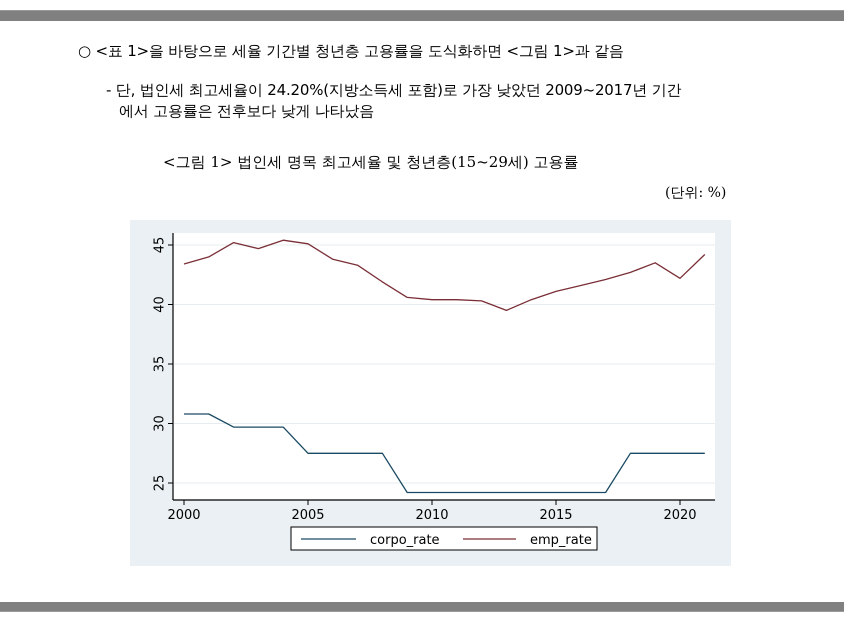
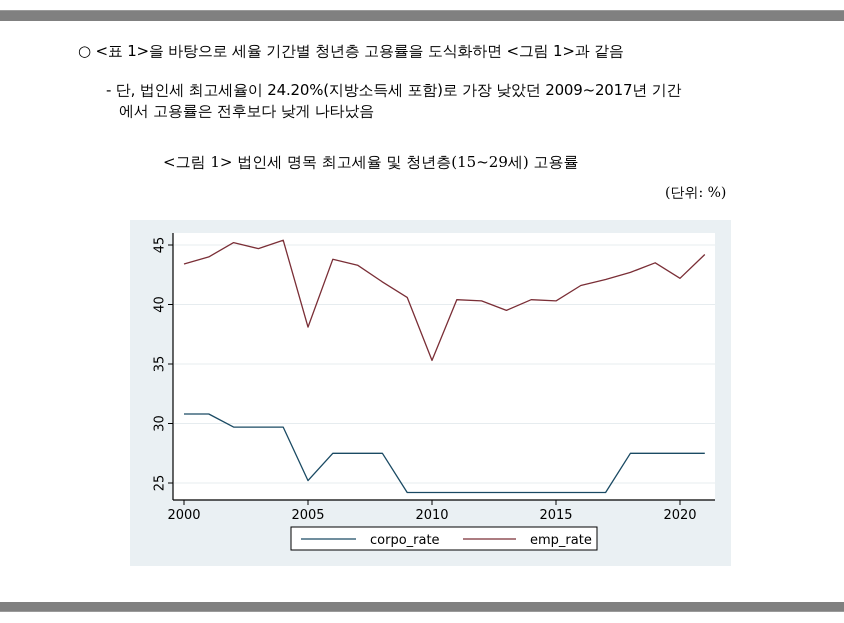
corpo_rate/2005: 27.5 -> 25.2
emp_rate/2005: 45.1 -> 38.1
emp_rate/2010: 40.4 -> 35.3
emp_rate/2015: 41.1 -> 40.3
